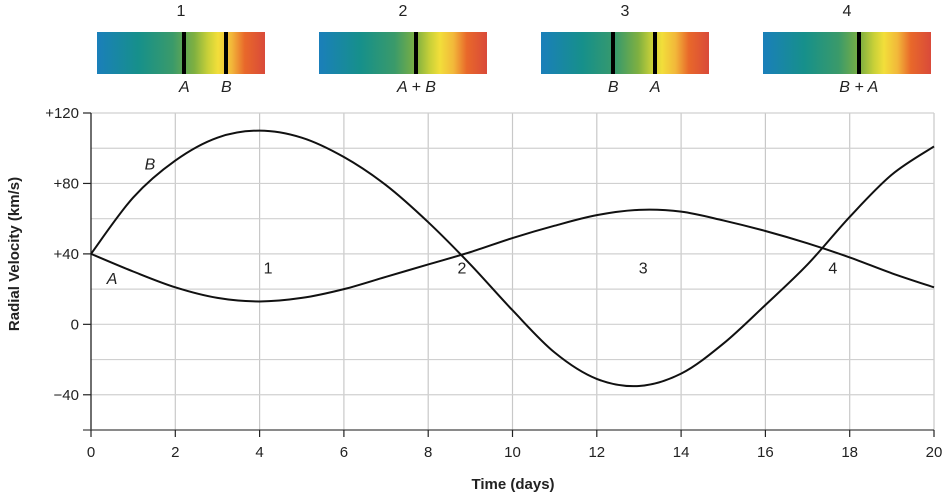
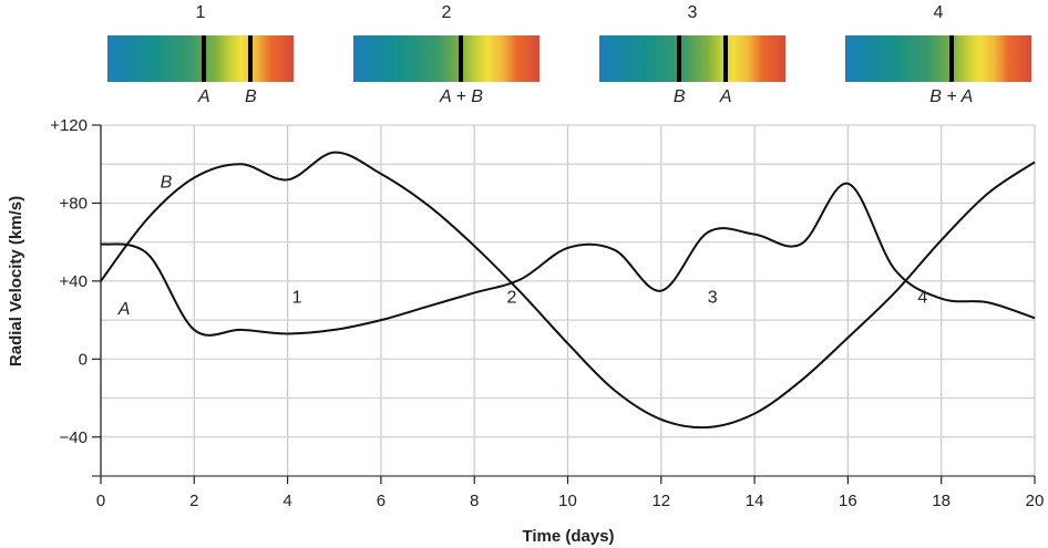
A/0: 40 -> 59
A/1: 30 -> 54
A/2: 21 -> 15
B/3: 106 -> 100
B/4: 110 -> 92
A/10: 49 -> 57
A/12: 62 -> 35
A/16: 53 -> 90
A/18: 38 -> 31
